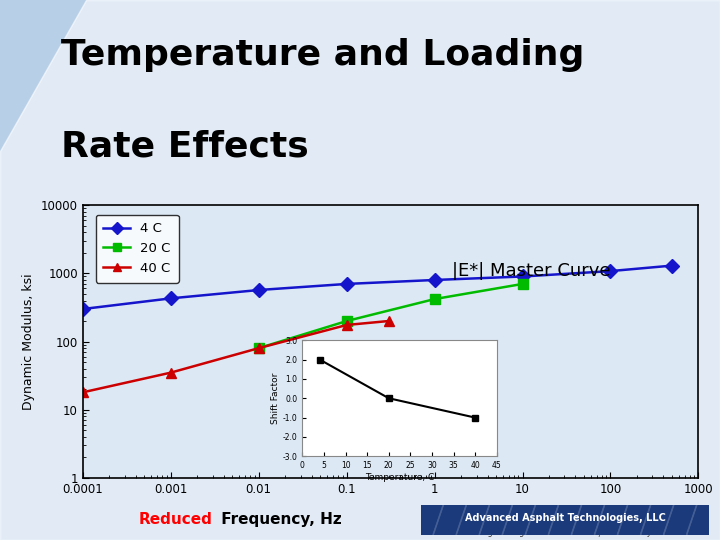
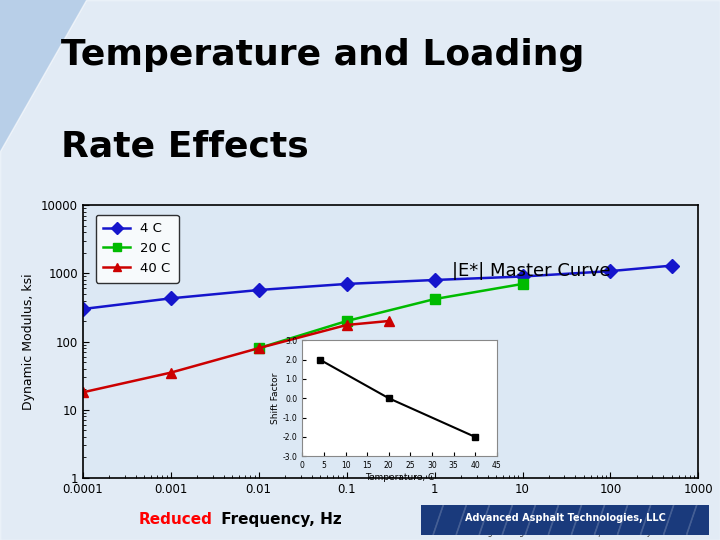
40: -1 -> -2
